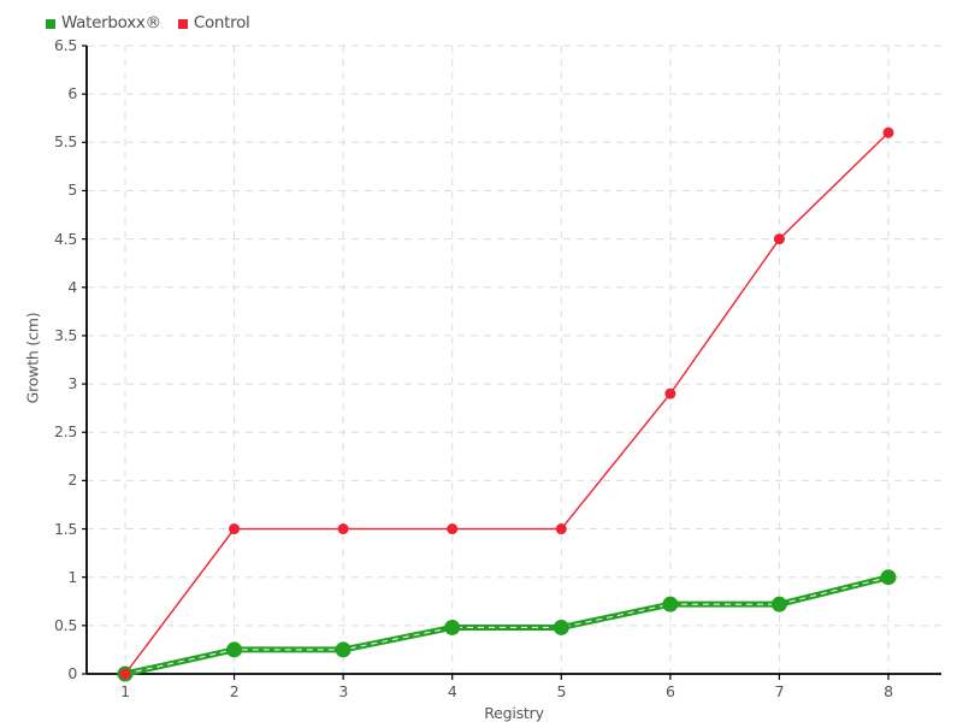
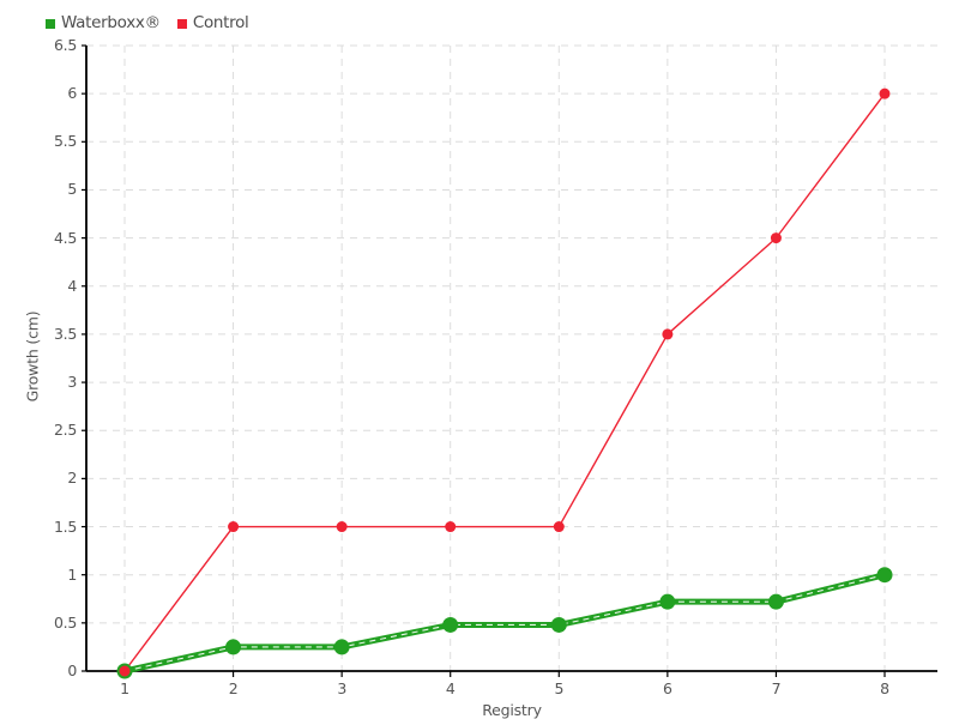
Control/6: 2.9 -> 3.5
Control/8: 5.6 -> 6.0
